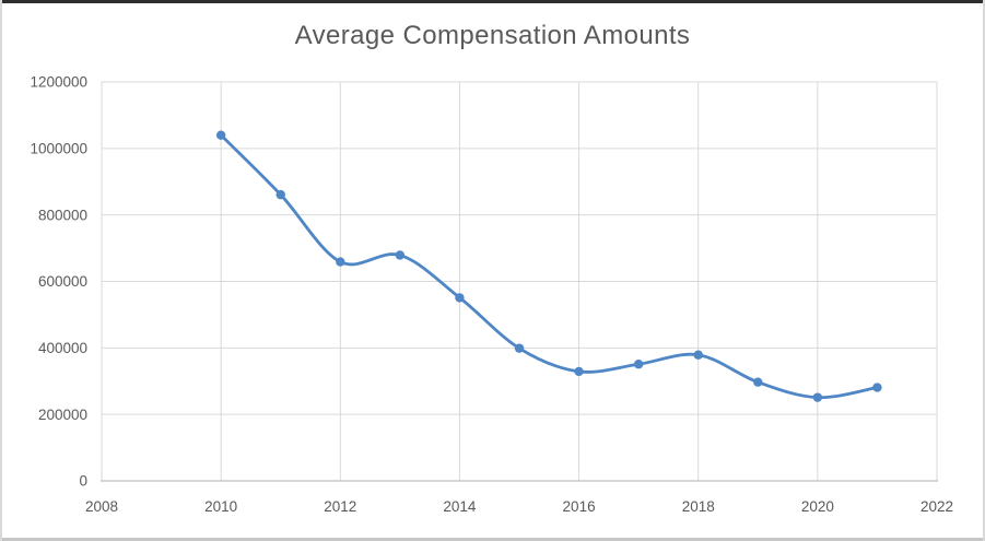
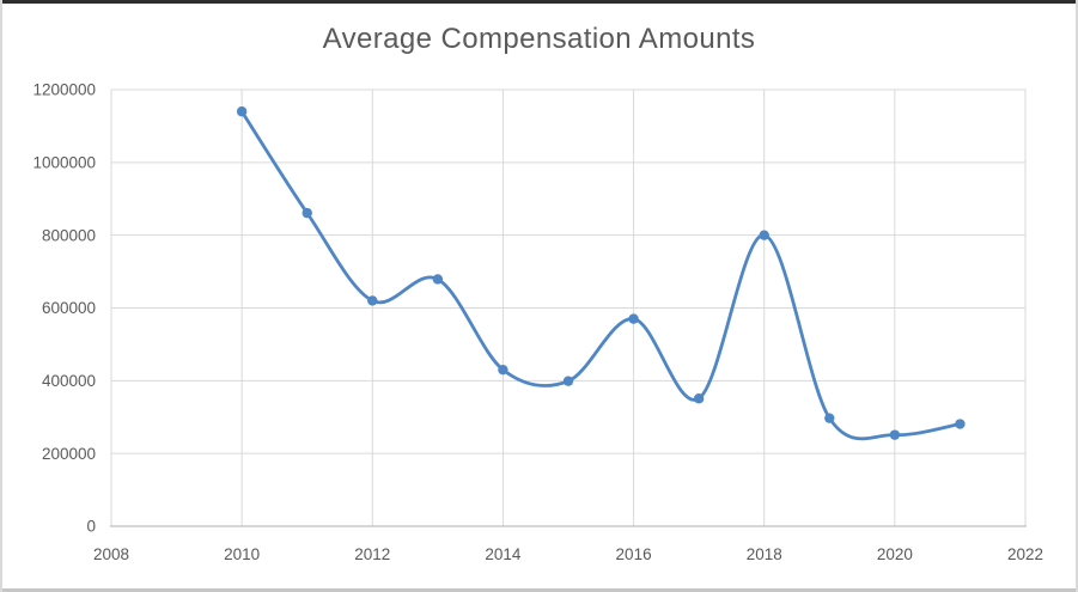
2010: 1040000 -> 1140000
2012: 660000 -> 620000
2014: 550000 -> 430000
2016: 330000 -> 570000
2018: 380000 -> 800000
